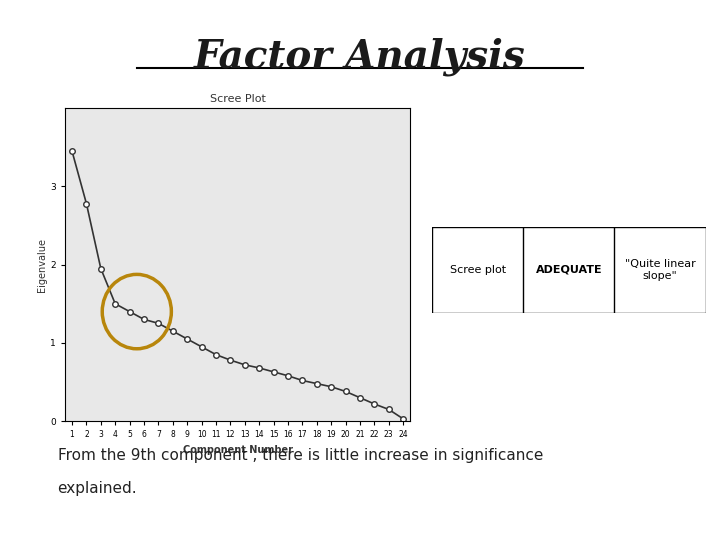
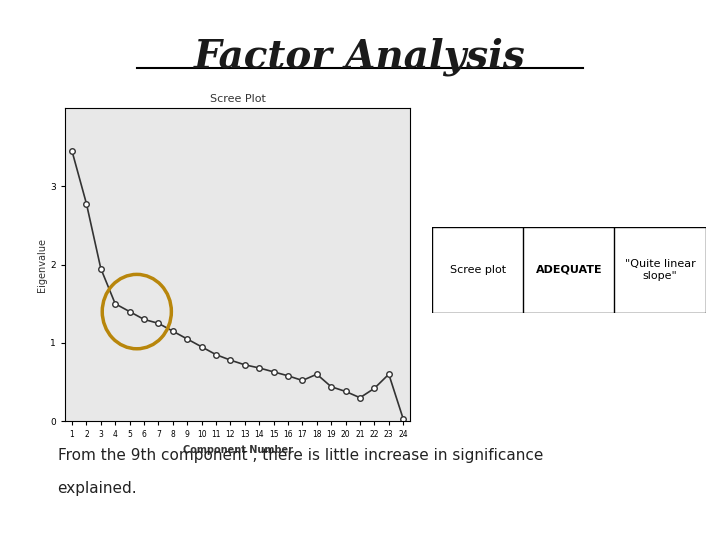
18: 0.48 -> 0.60
22: 0.22 -> 0.42
23: 0.15 -> 0.60
